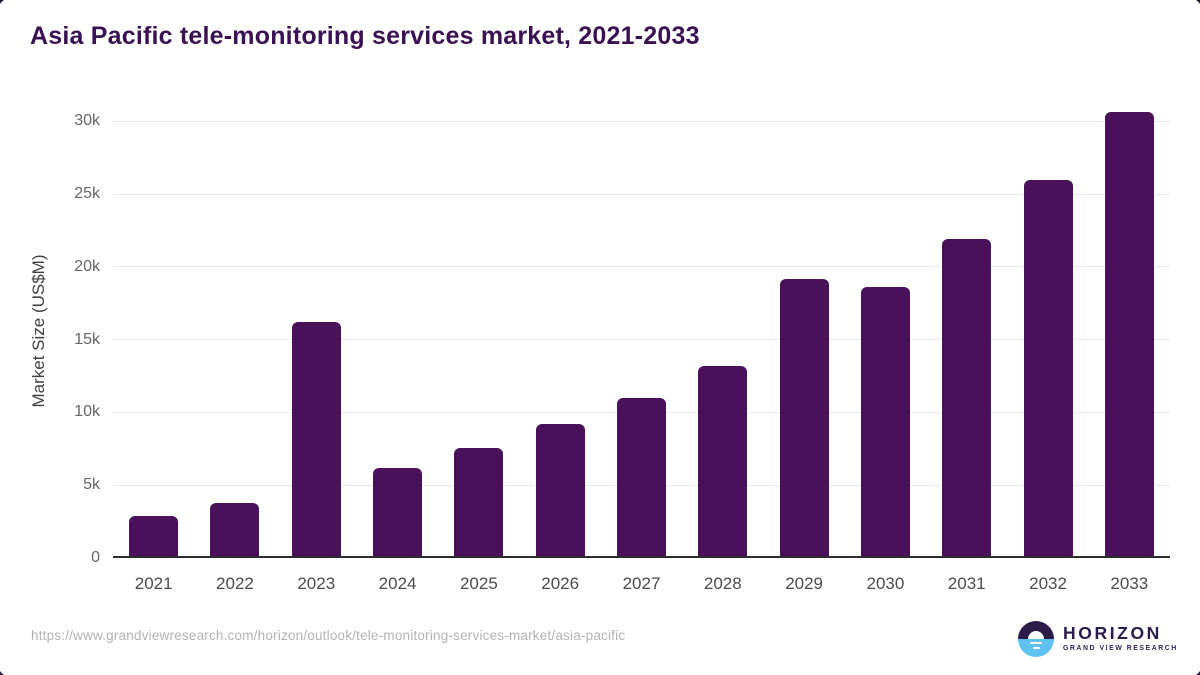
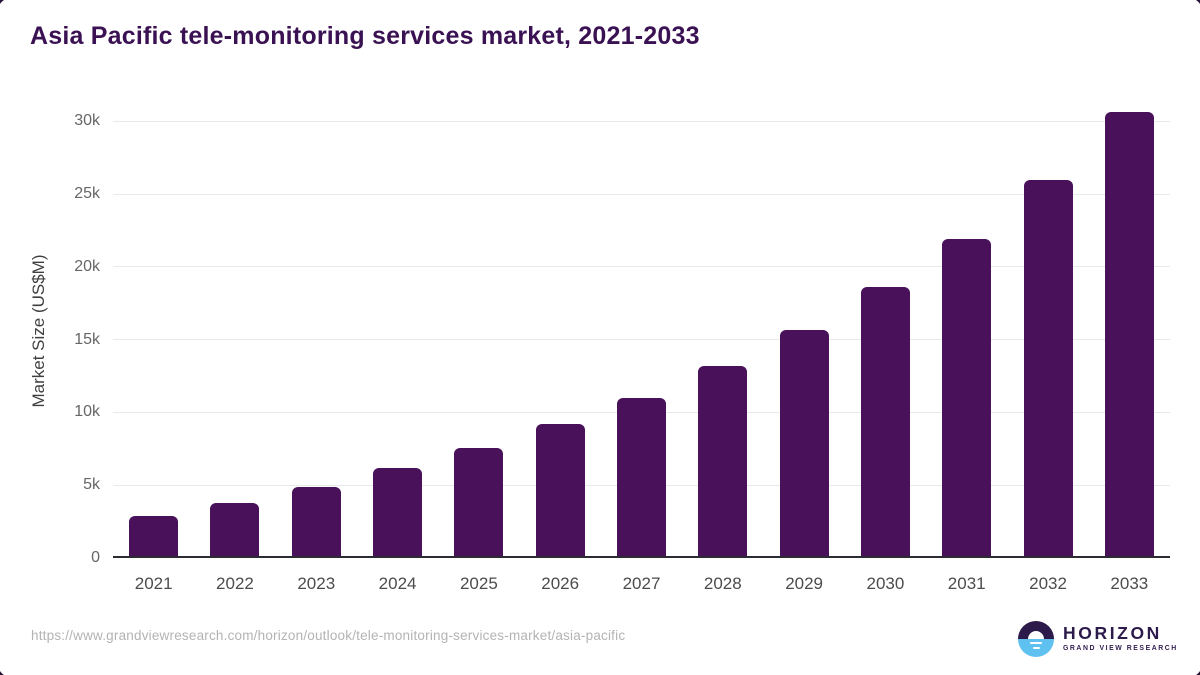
2023: 16.2k -> 4.9k
2029: 19.2k -> 15.7k
